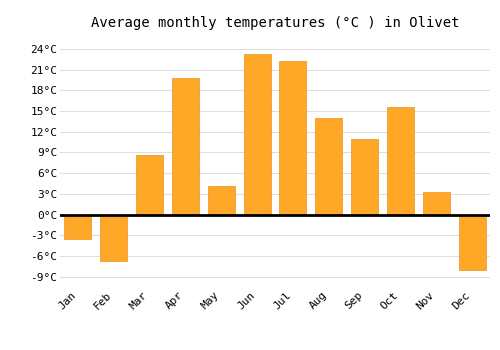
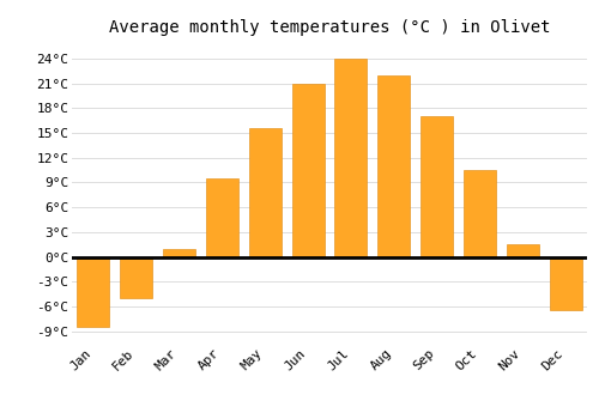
Jan: -3.6°C -> -8.5°C
Feb: -6.8°C -> -5.0°C
Mar: 8.6°C -> 1.0°C
Apr: 19.8°C -> 9.5°C
May: 4.2°C -> 15.5°C
Jun: 23.2°C -> 21.0°C
Jul: 22.2°C -> 24.0°C
Aug: 14.0°C -> 22.0°C
Sep: 11.0°C -> 17.0°C
Oct: 15.6°C -> 10.5°C
Nov: 3.2°C -> 1.5°C
Dec: -8.0°C -> -6.5°C
